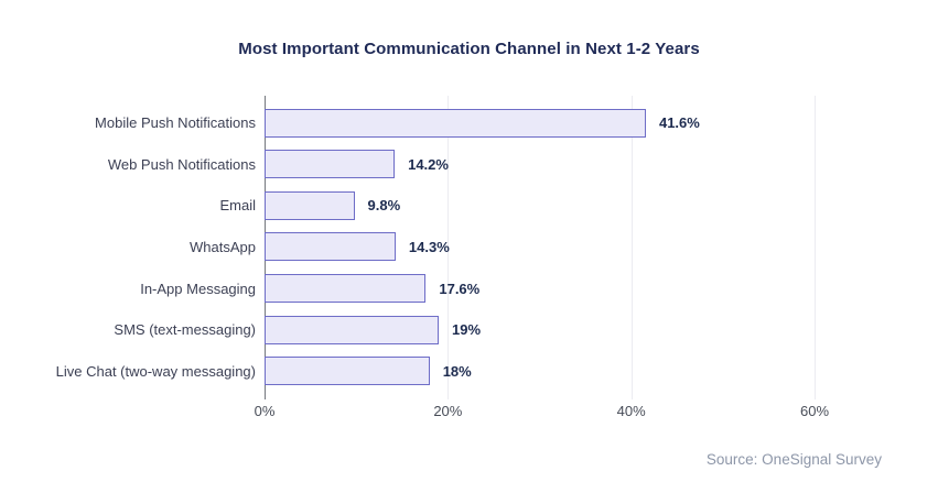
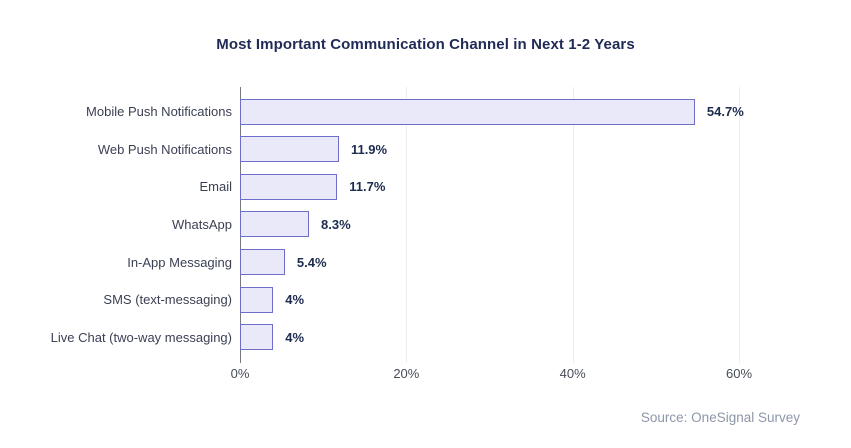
Mobile Push Notifications: 41.6% -> 54.7%
Web Push Notifications: 14.2% -> 11.9%
Email: 9.8% -> 11.7%
WhatsApp: 14.3% -> 8.3%
In-App Messaging: 17.6% -> 5.4%
SMS (text-messaging): 19% -> 4%
Live Chat (two-way messaging): 18% -> 4%
